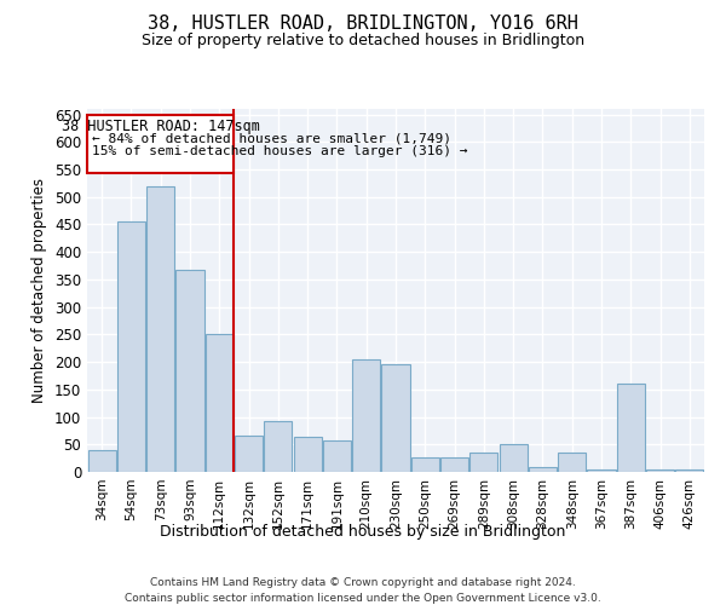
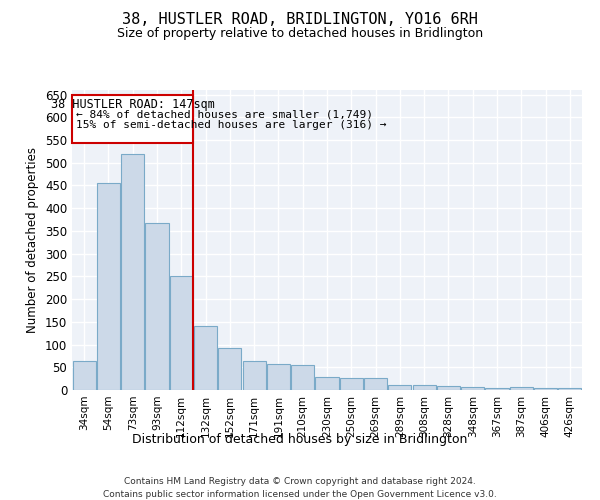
34sqm: 40 -> 63
132sqm: 65 -> 140
210sqm: 205 -> 55
230sqm: 195 -> 28
289sqm: 35 -> 12
308sqm: 50 -> 12
348sqm: 35 -> 7
387sqm: 160 -> 7
